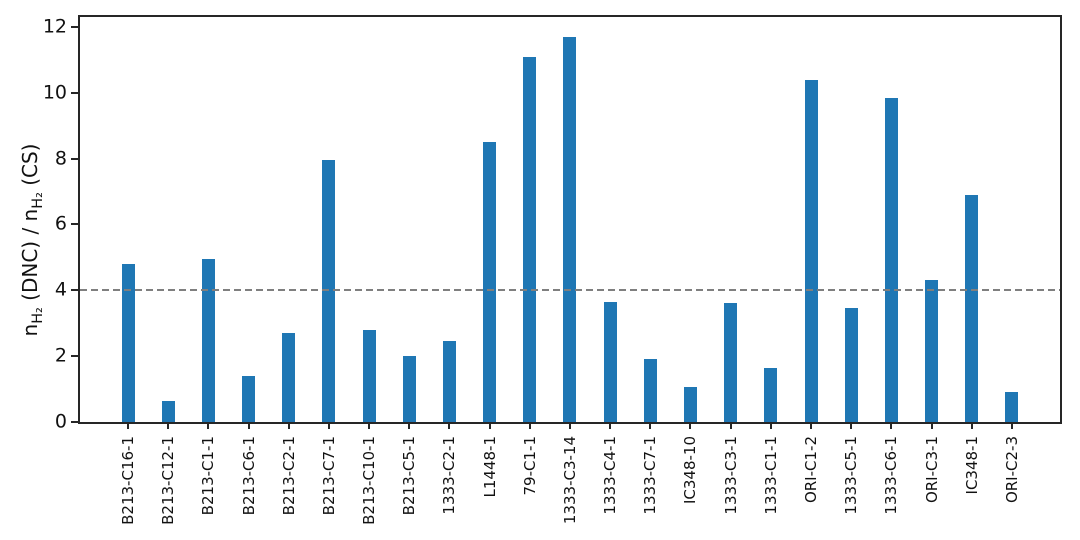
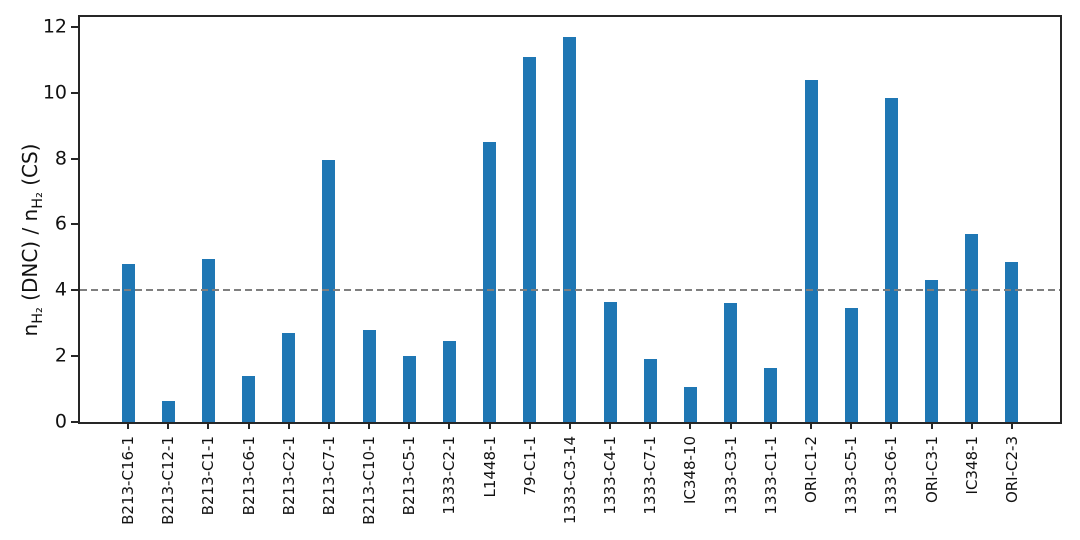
IC348-1: 6.9 -> 5.7
ORI-C2-3: 0.9 -> 4.8
